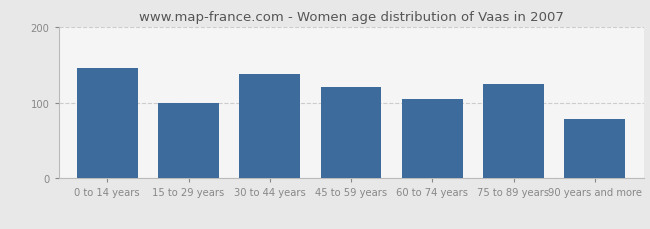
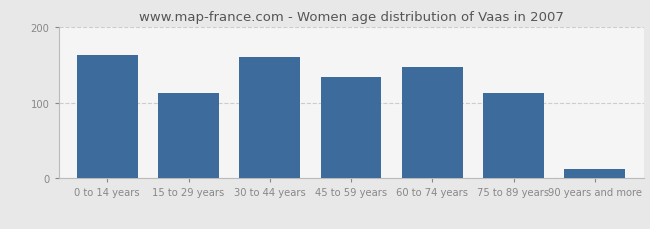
0 to 14 years: 146 -> 163
15 to 29 years: 100 -> 112
30 to 44 years: 138 -> 160
45 to 59 years: 120 -> 133
60 to 74 years: 104 -> 147
75 to 89 years: 124 -> 112
90 years and more: 78 -> 13
